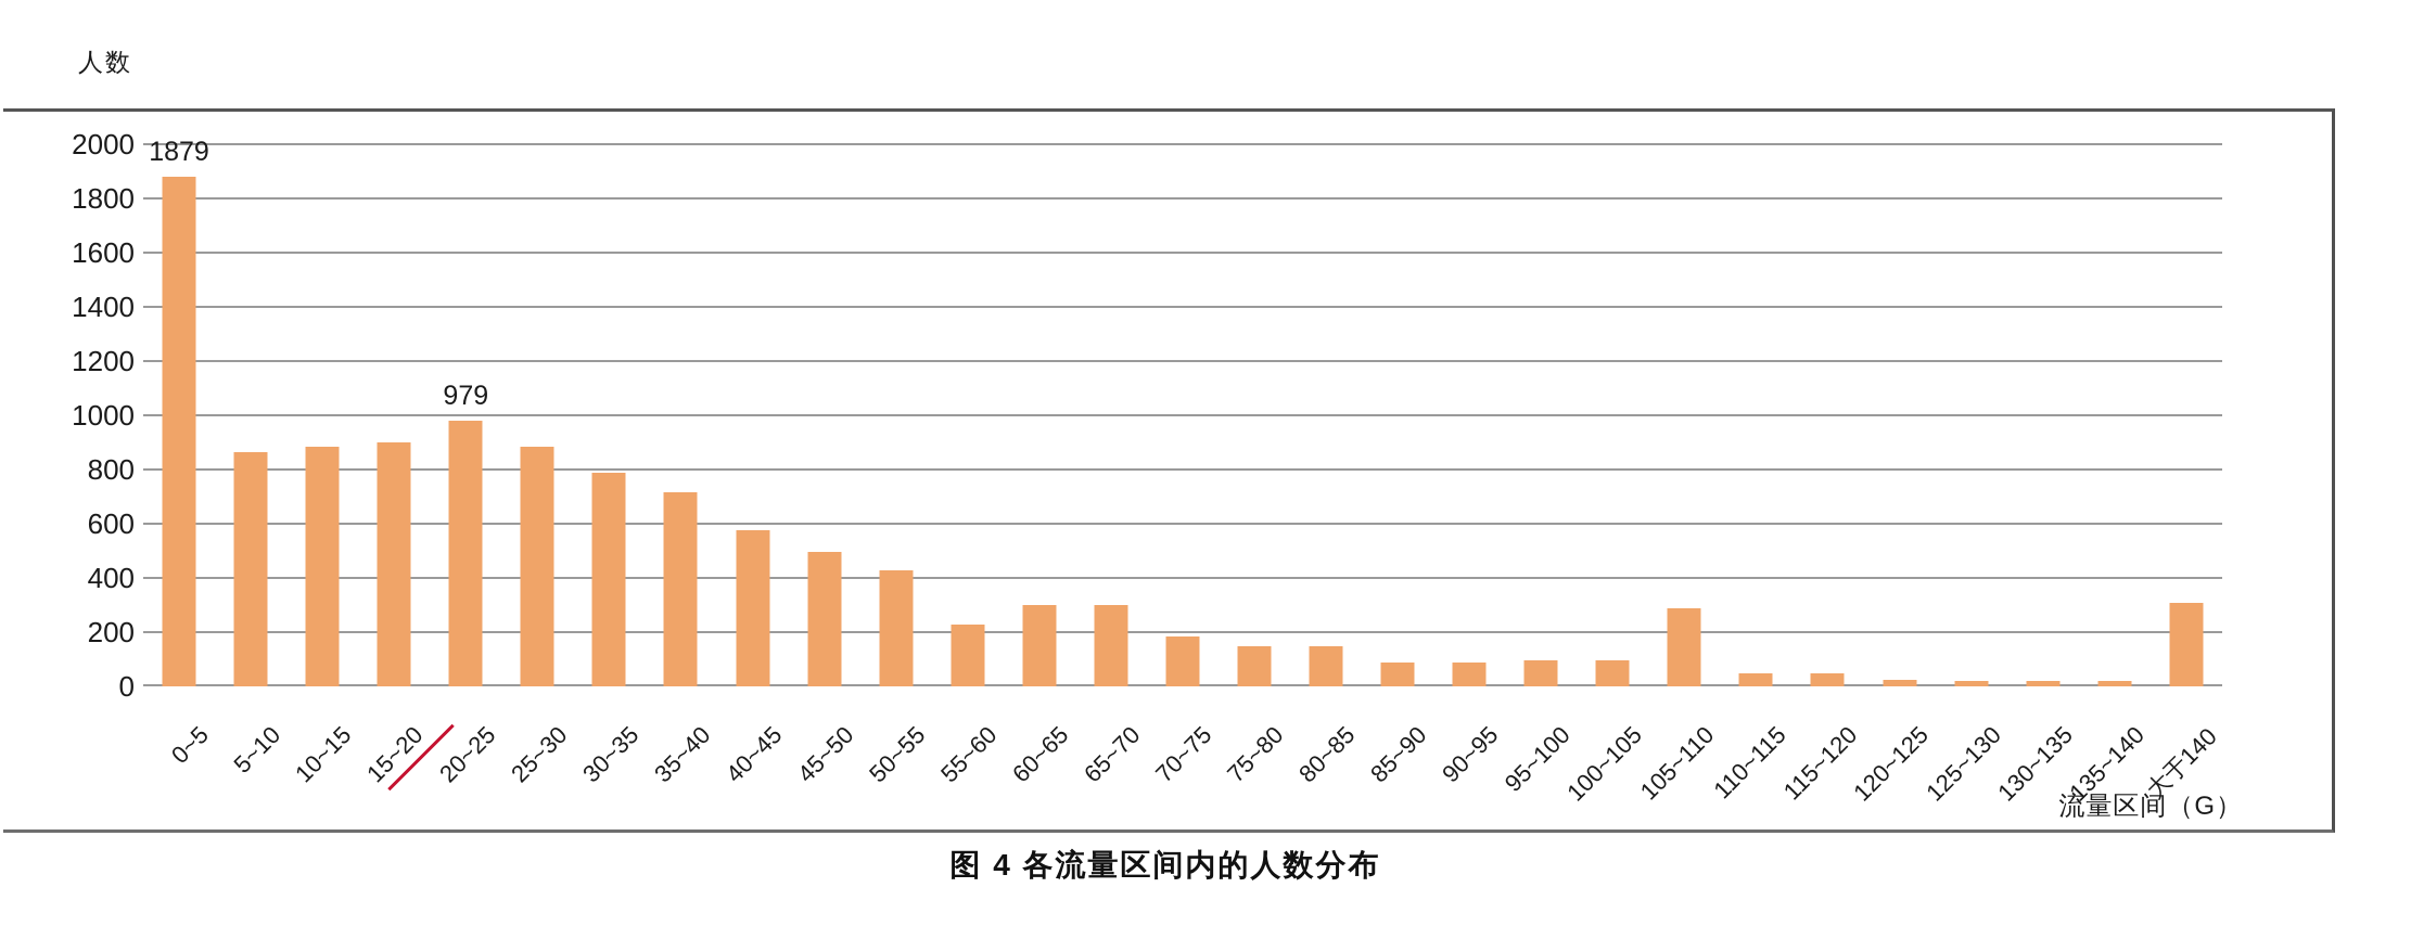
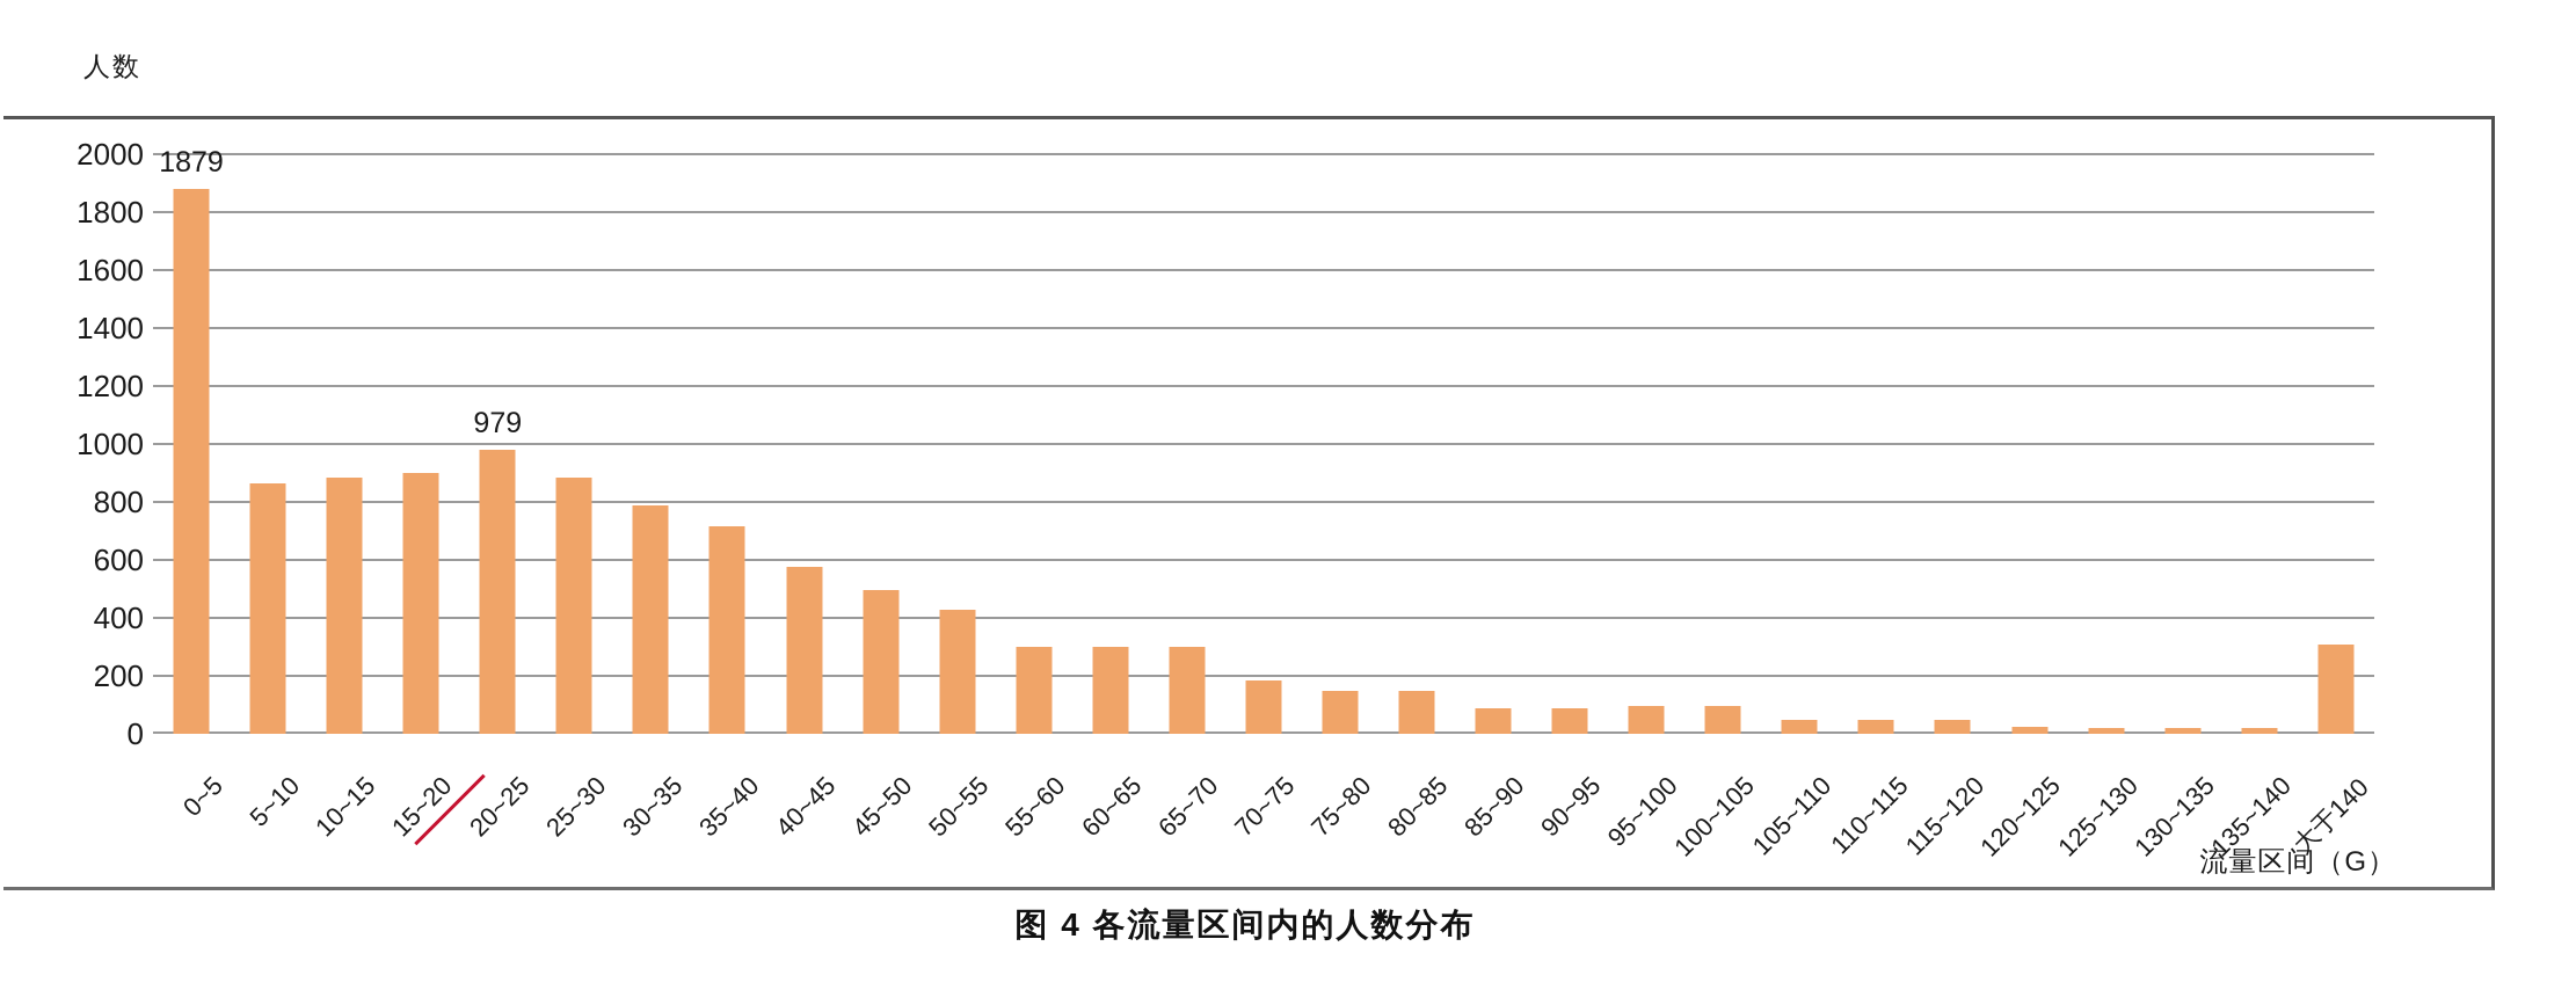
55~60: 230 -> 300
105~110: 290 -> 50
